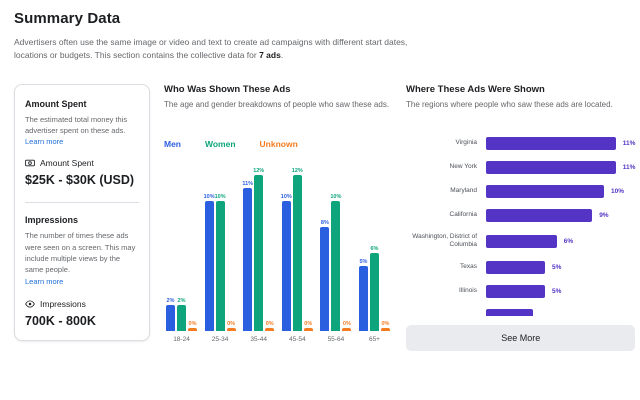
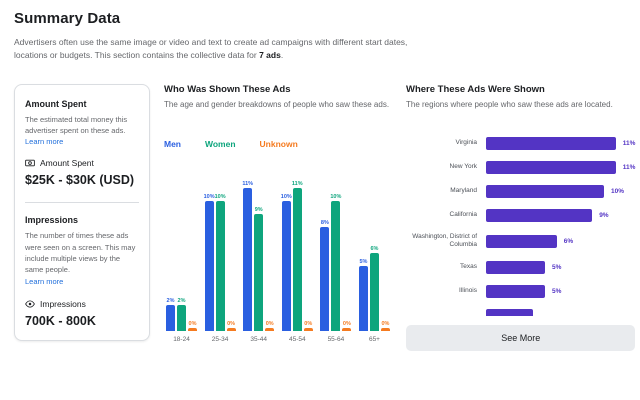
Who Was Shown These Ads/Women/35-44: 12% -> 9%
Who Was Shown These Ads/Women/45-54: 12% -> 11%
